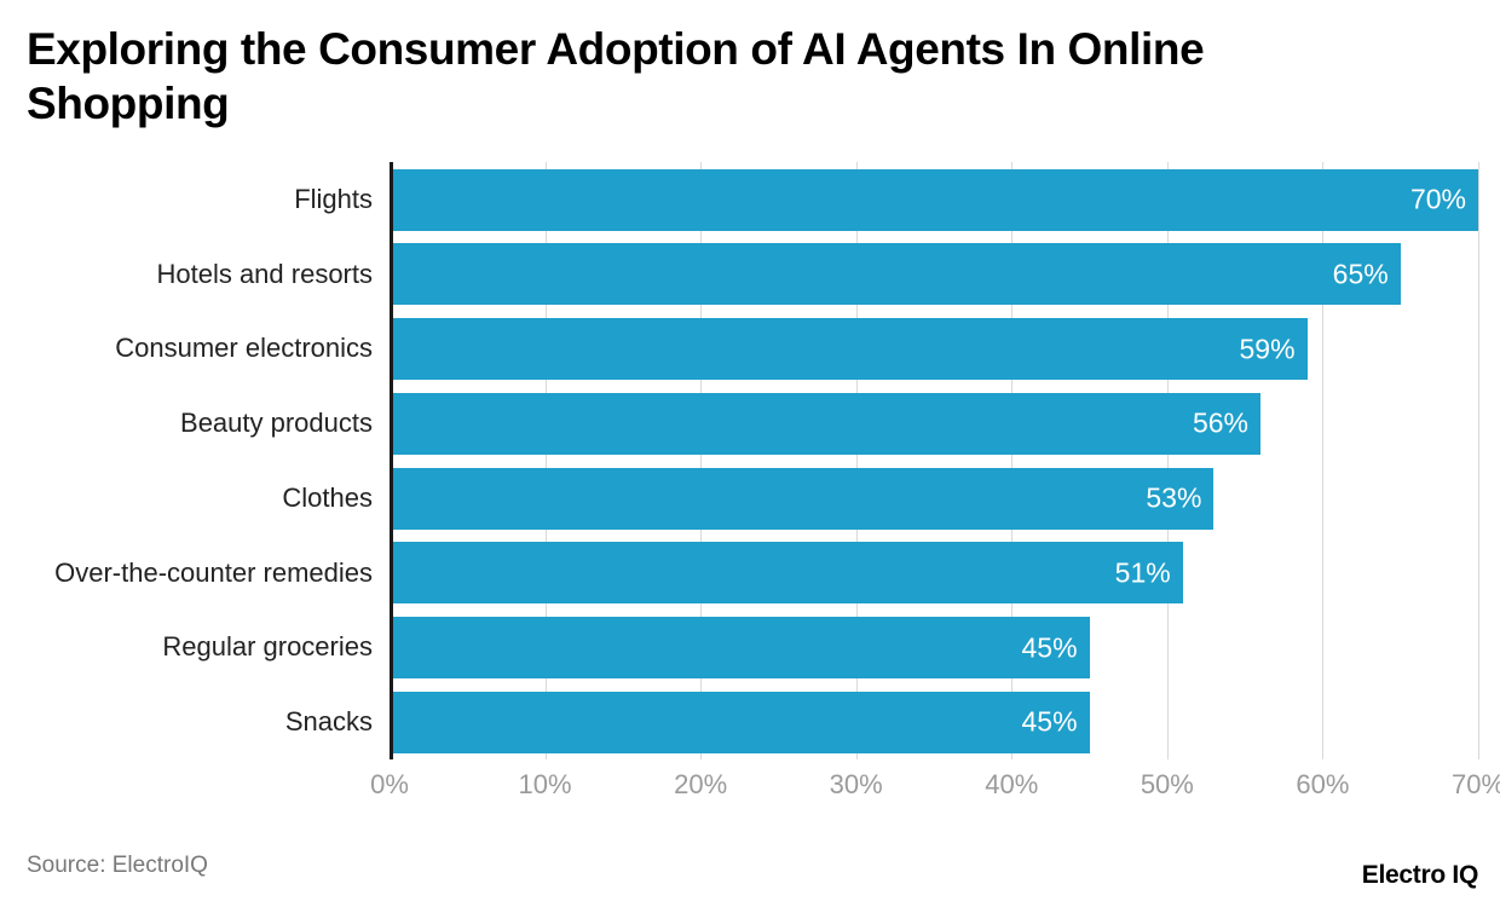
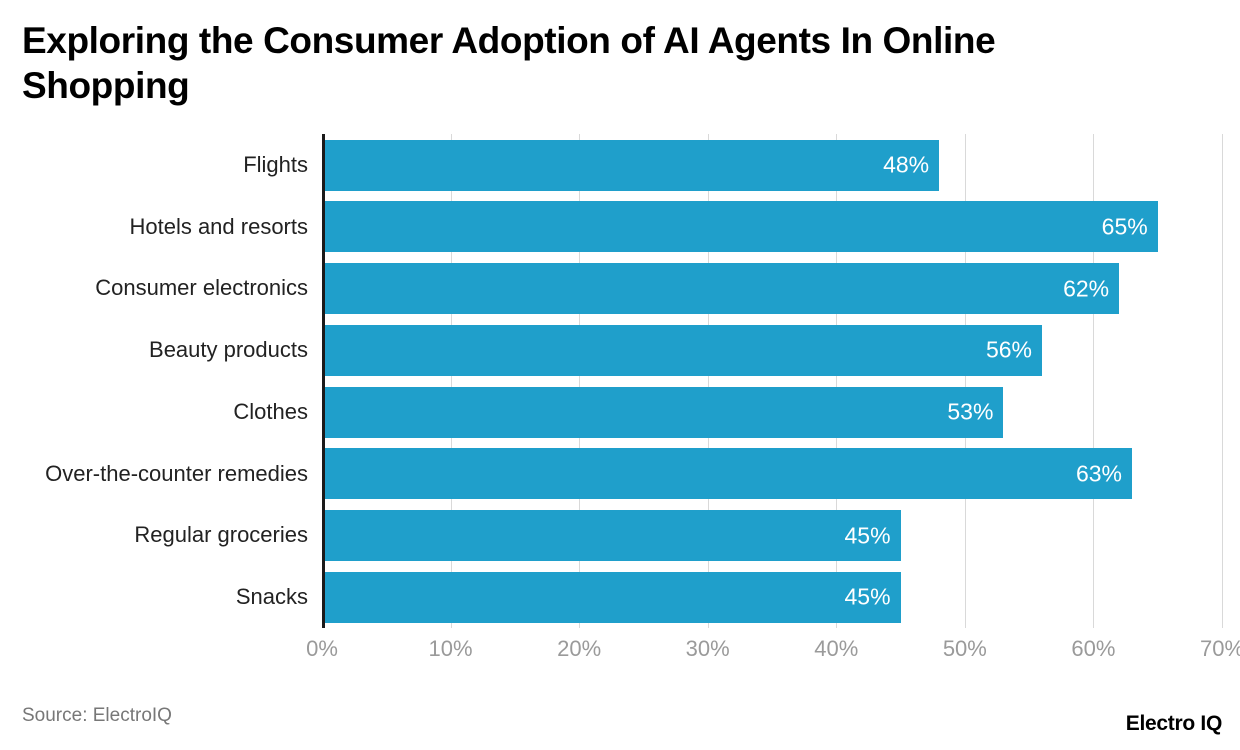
Flights: 70% -> 48%
Consumer electronics: 59% -> 62%
Over-the-counter remedies: 51% -> 63%
